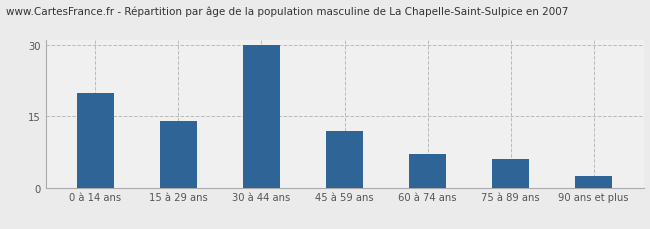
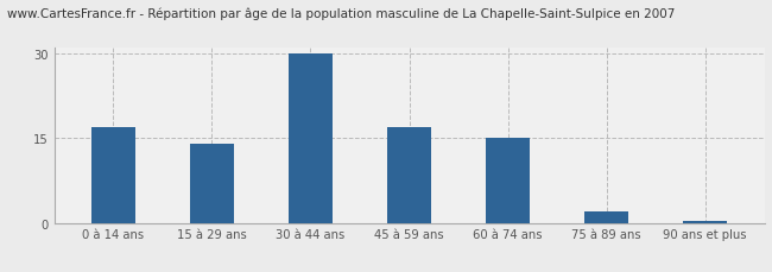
0 à 14 ans: 20.0 -> 17.0
45 à 59 ans: 12.0 -> 17.0
60 à 74 ans: 7.0 -> 15.0
75 à 89 ans: 6.0 -> 2.0
90 ans et plus: 2.5 -> 0.3
